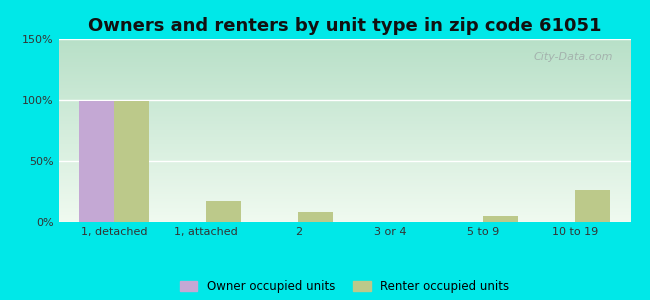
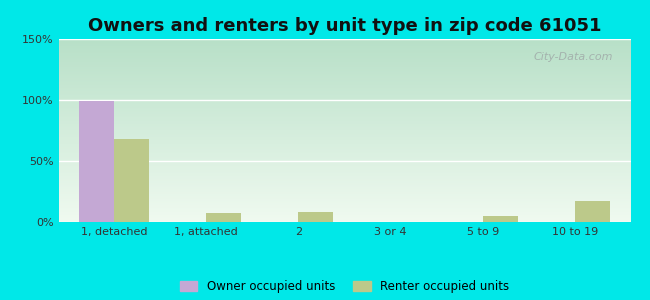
Renter occupied units/1, detached: 99% -> 68%
Renter occupied units/1, attached: 17% -> 7%
Renter occupied units/10 to 19: 26% -> 17%
